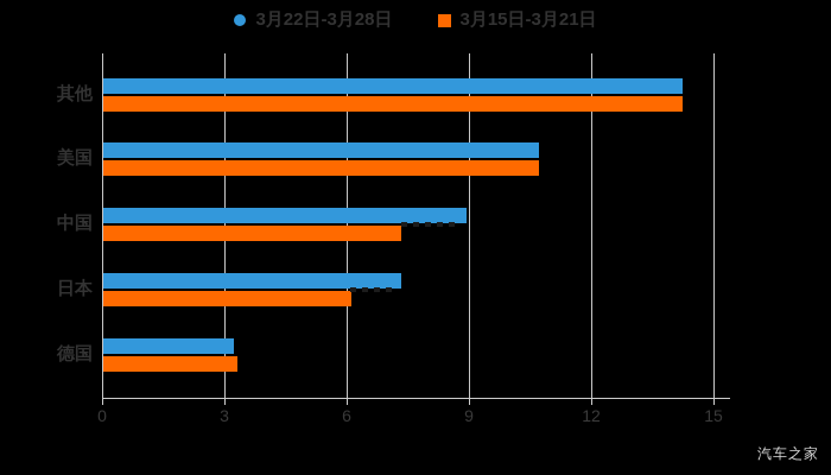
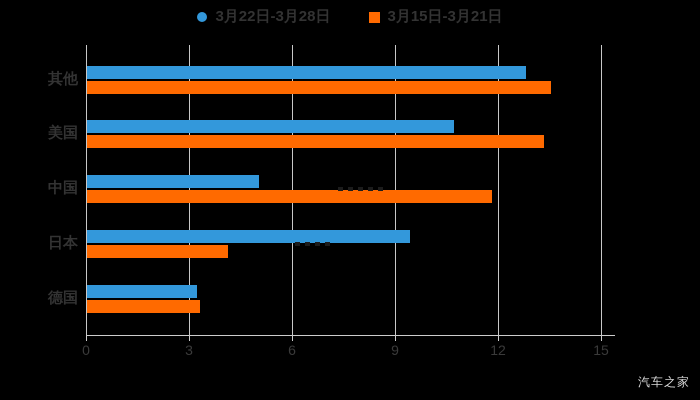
3月22日-3月28日/其他: 14.2 -> 12.8
3月15日-3月21日/其他: 14.2 -> 13.5
3月15日-3月21日/美国: 10.7 -> 13.3
3月22日-3月28日/中国: 8.9 -> 5.0
3月15日-3月21日/中国: 7.3 -> 11.8
3月22日-3月28日/日本: 7.3 -> 9.4
3月15日-3月21日/日本: 6.1 -> 4.1
